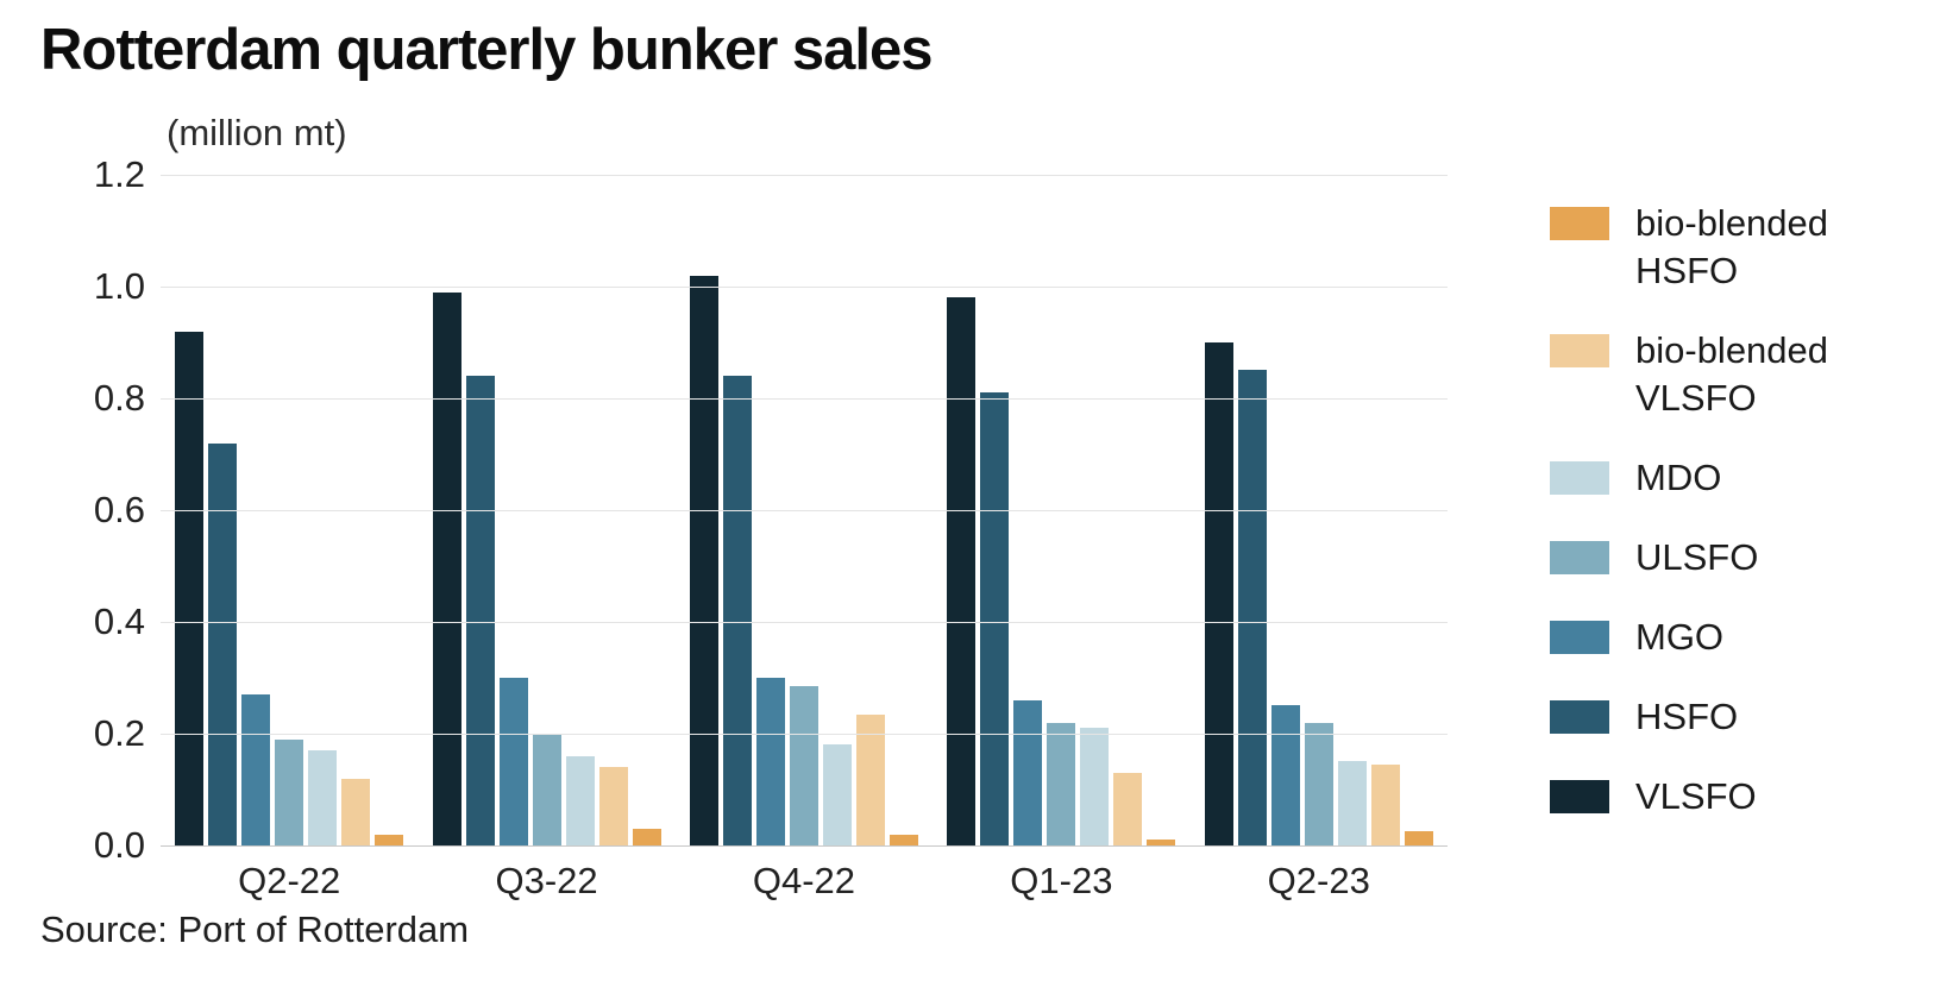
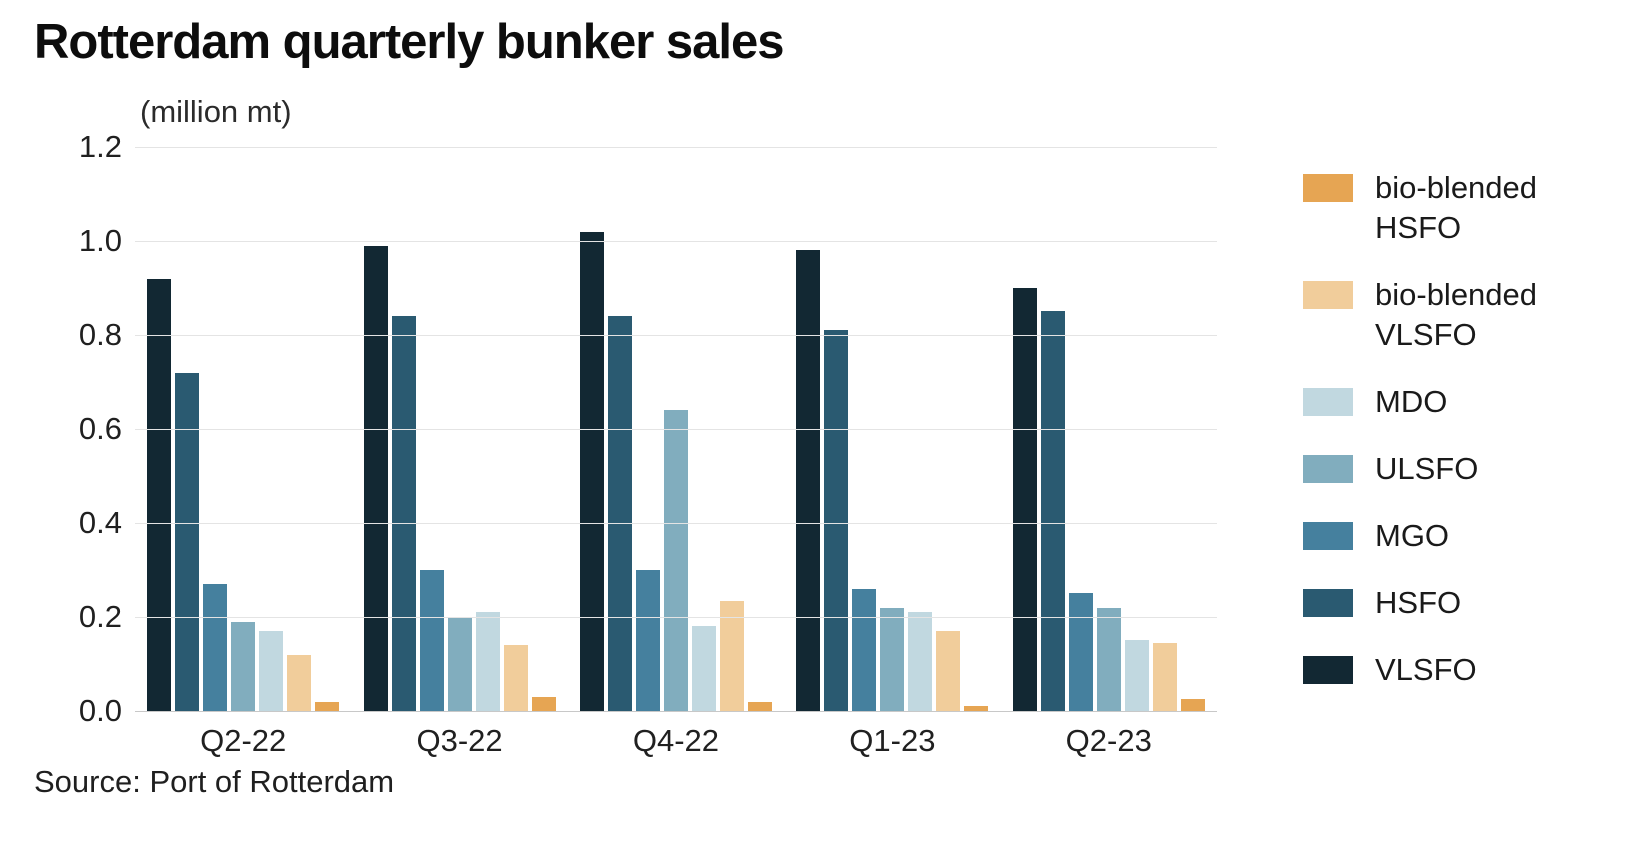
MDO/Q3-22: 0.16 -> 0.21
ULSFO/Q4-22: 0.28 -> 0.64
bio-blended VLSFO/Q1-23: 0.13 -> 0.17
